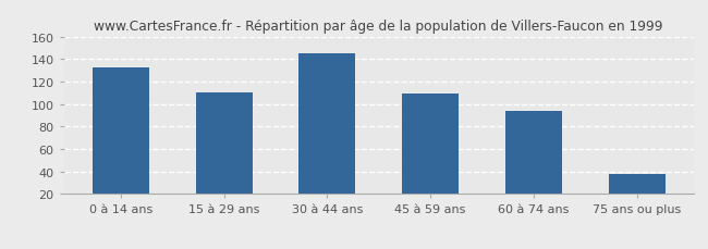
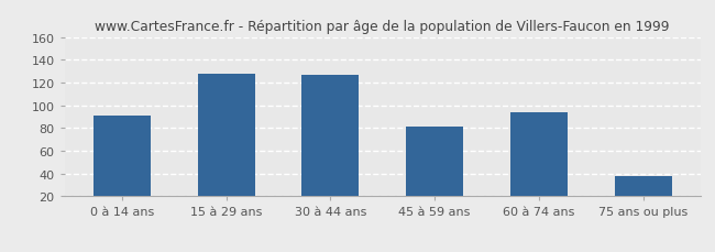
0 à 14 ans: 132 -> 91
15 à 29 ans: 110 -> 128
30 à 44 ans: 145 -> 127
45 à 59 ans: 109 -> 81
